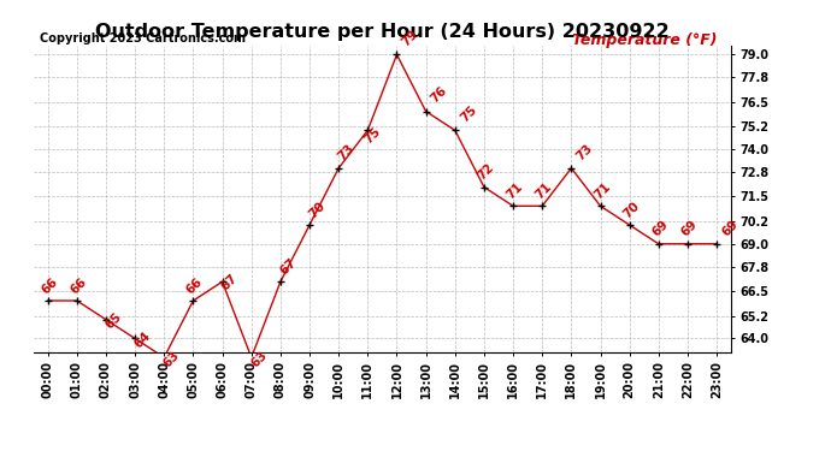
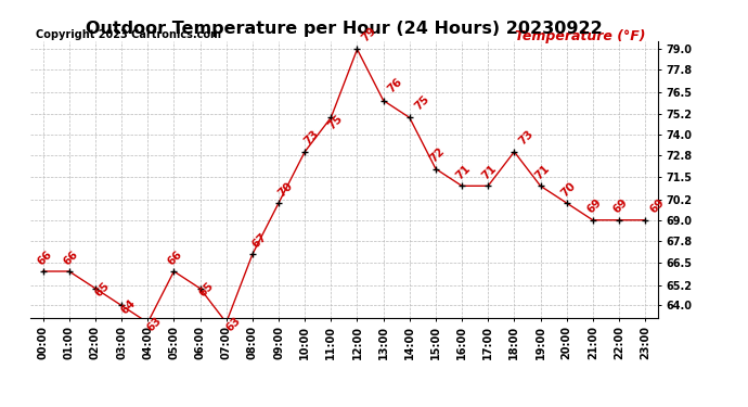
06:00: 67 -> 65
